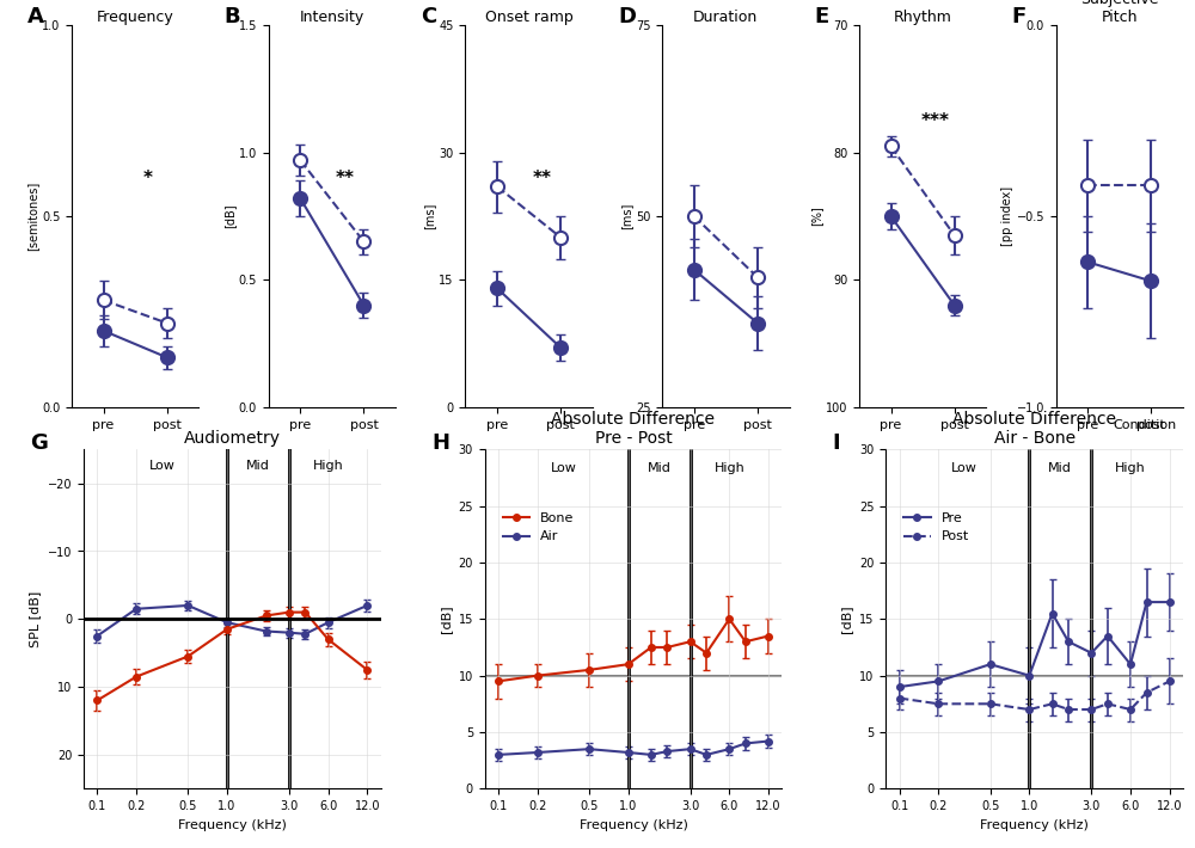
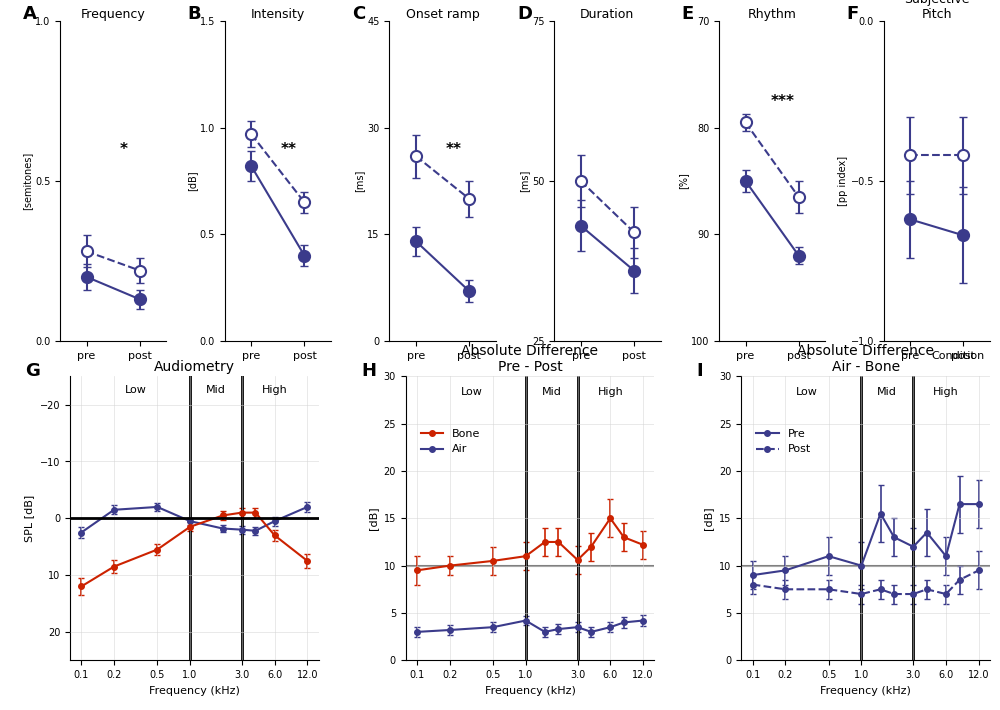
Absolute Difference Pre - Post/Air/1.0: 3.2 -> 4.2
Absolute Difference Pre - Post/Bone/3.0: 13.0 -> 10.6
Absolute Difference Pre - Post/Bone/12.0: 13.5 -> 12.2
